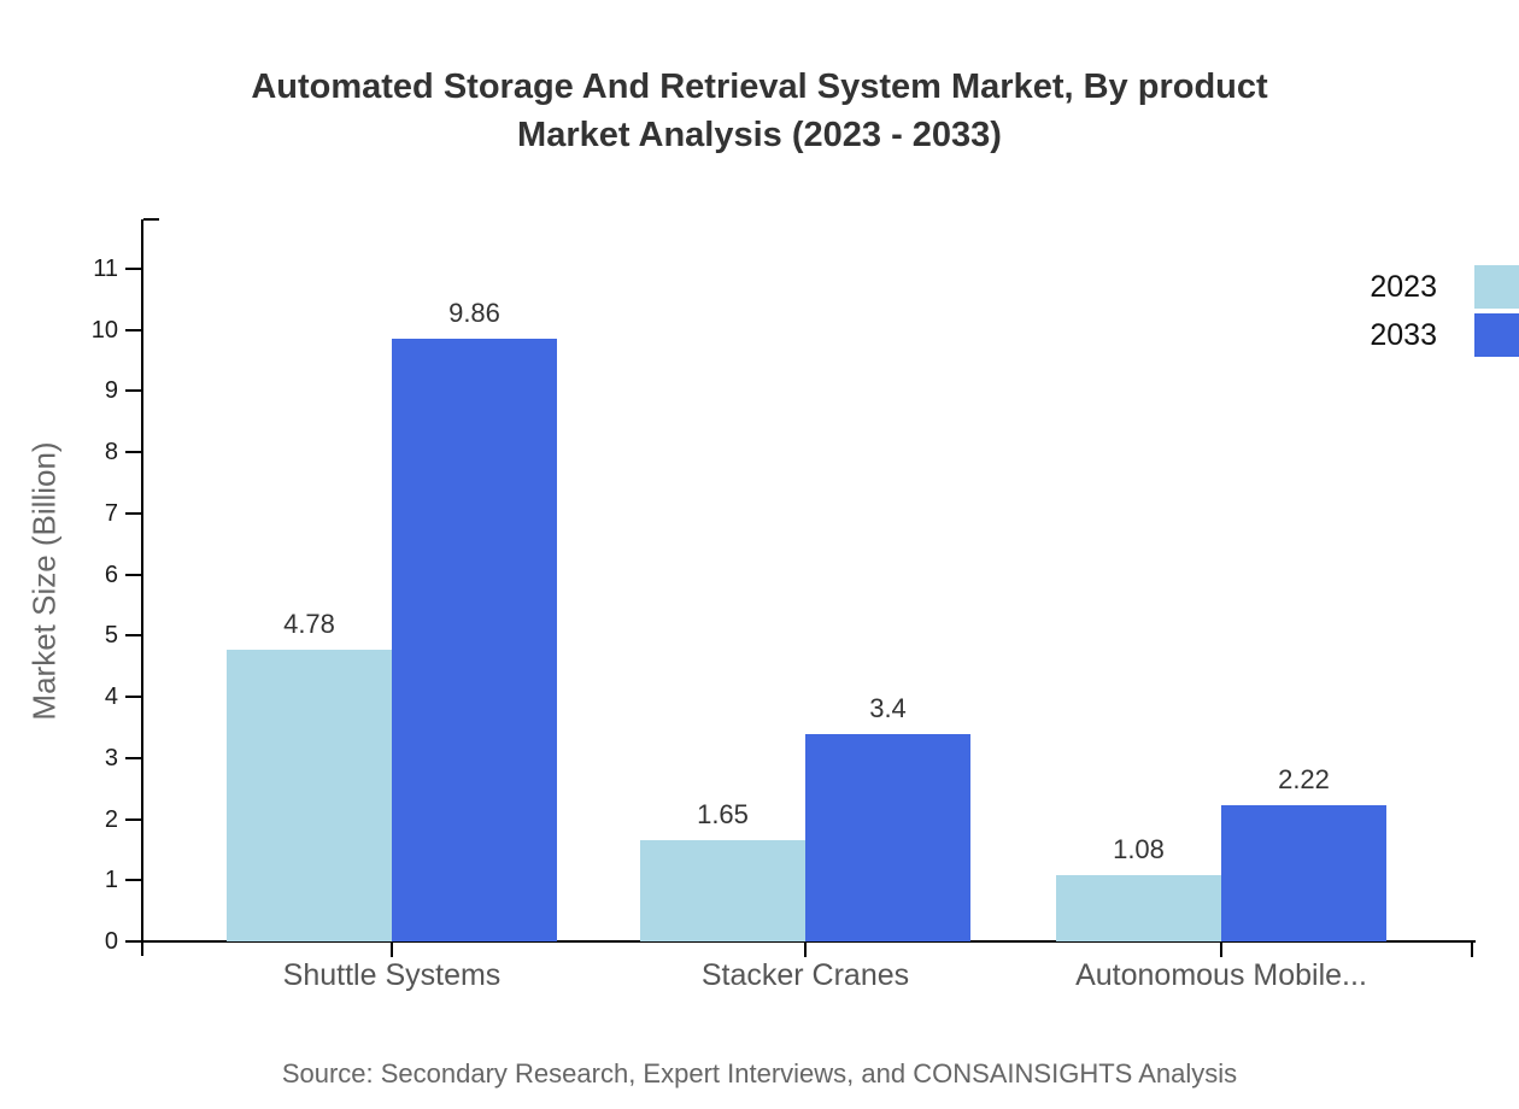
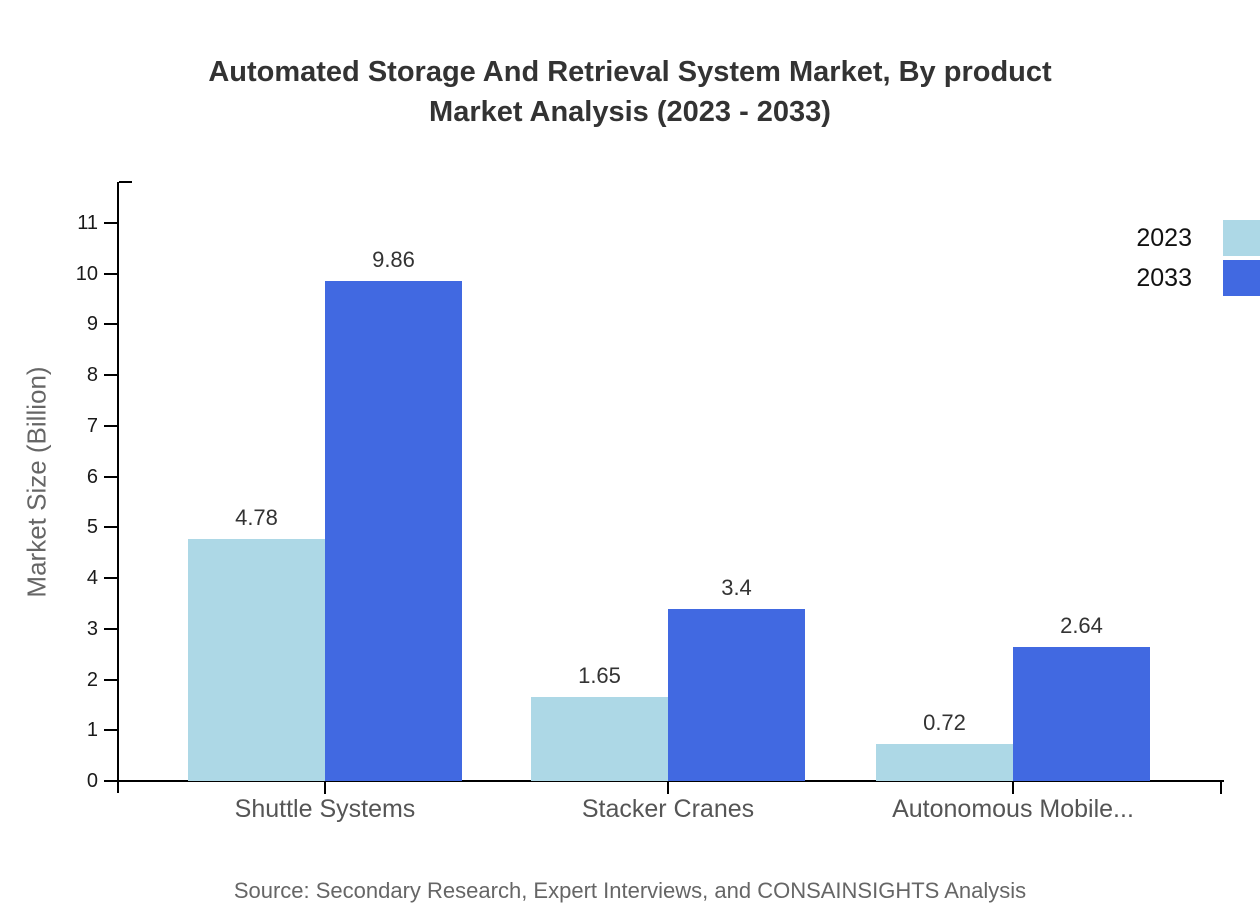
2023/Autonomous Mobile...: 1.08 -> 0.72
2033/Autonomous Mobile...: 2.22 -> 2.64
